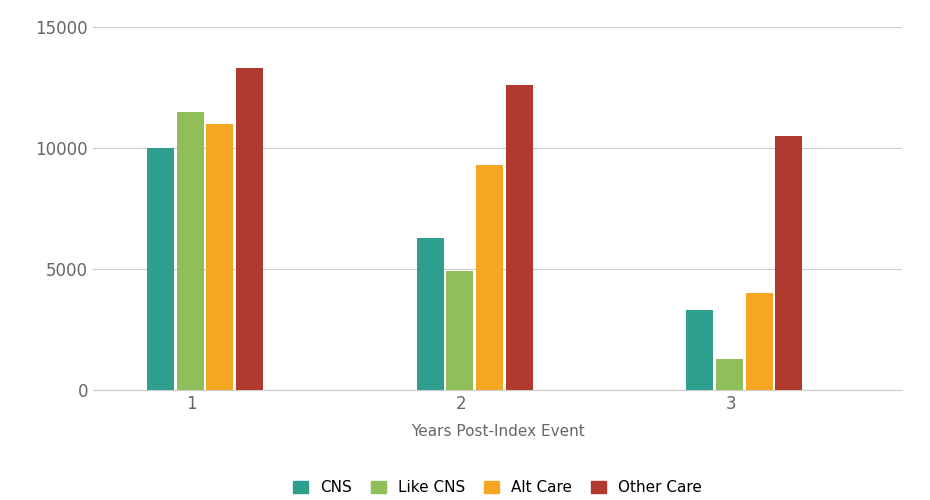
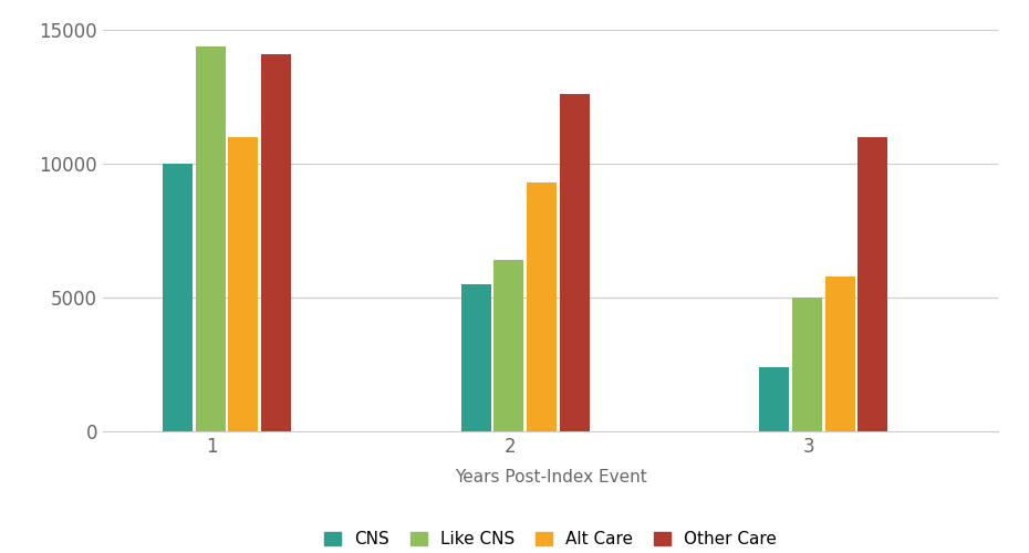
Like CNS/1: 11500 -> 14400
Other Care/1: 13300 -> 14100
CNS/2: 6300 -> 5500
Like CNS/2: 4900 -> 6400
CNS/3: 3300 -> 2400
Like CNS/3: 1300 -> 5000
Alt Care/3: 4000 -> 5800
Other Care/3: 10500 -> 11000
